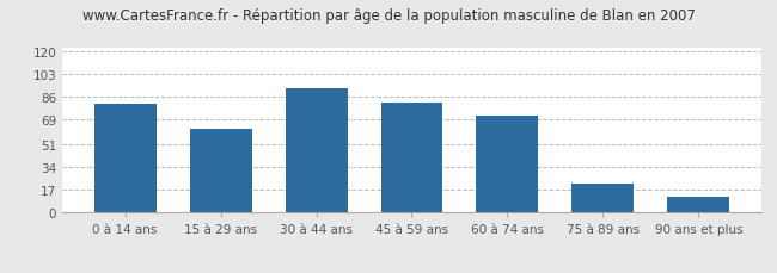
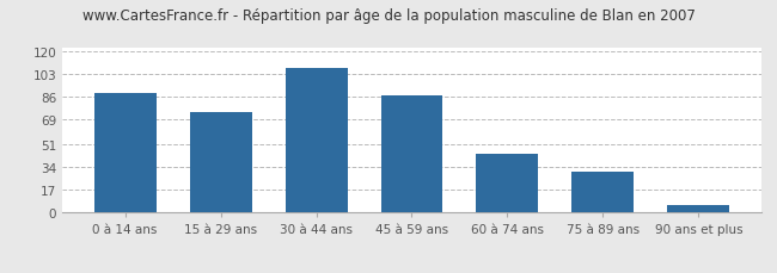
0 à 14 ans: 81 -> 89
15 à 29 ans: 62 -> 75
30 à 44 ans: 92 -> 107
45 à 59 ans: 82 -> 87
60 à 74 ans: 72 -> 44
75 à 89 ans: 22 -> 30
90 ans et plus: 12 -> 6
